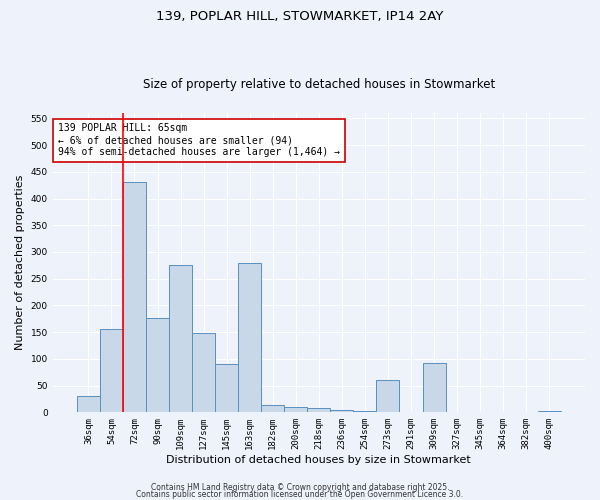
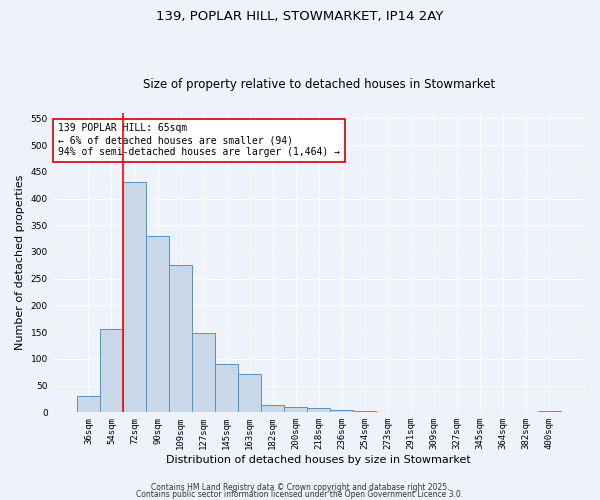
90sqm: 176 -> 330
163sqm: 280 -> 72
273sqm: 60 -> 1
309sqm: 92 -> 1
